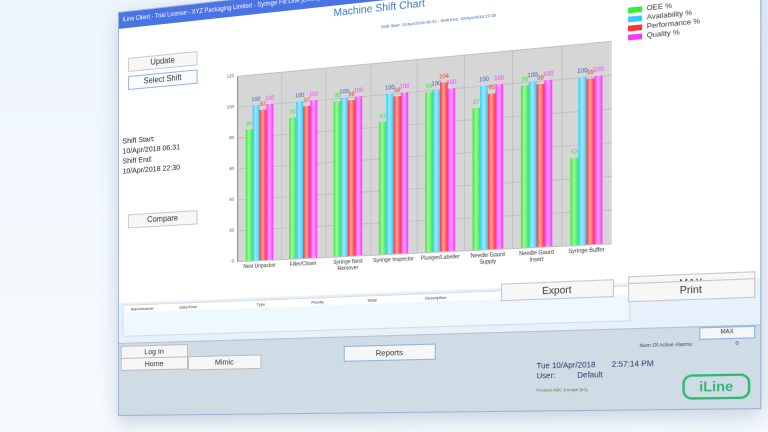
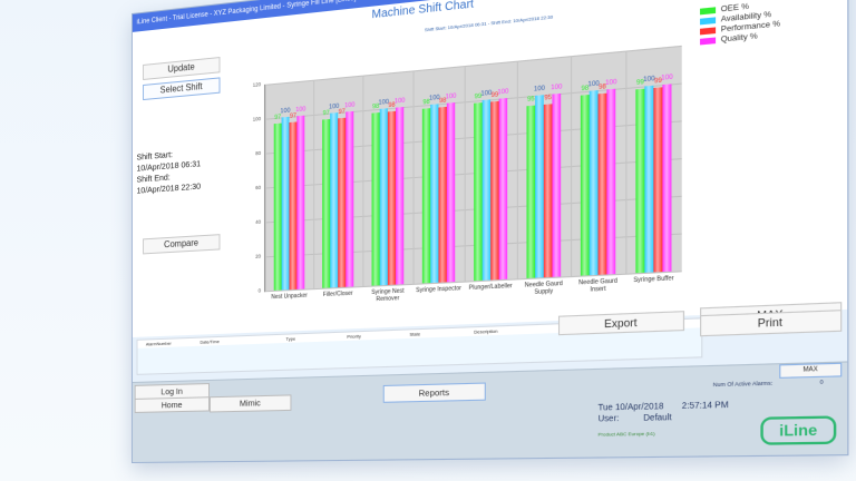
OEE %/Nest Unpacker: 85 -> 97
OEE %/Filler/Closer: 90 -> 97
OEE %/Syringe Inspector: 83 -> 98
Performance %/Plunger/Labeller: 104 -> 99
OEE %/Needle Gaurd Supply: 87 -> 95
OEE %/Syringe Buffer: 52 -> 99
